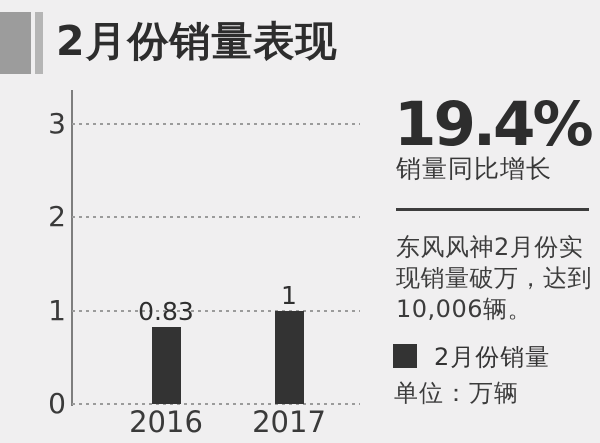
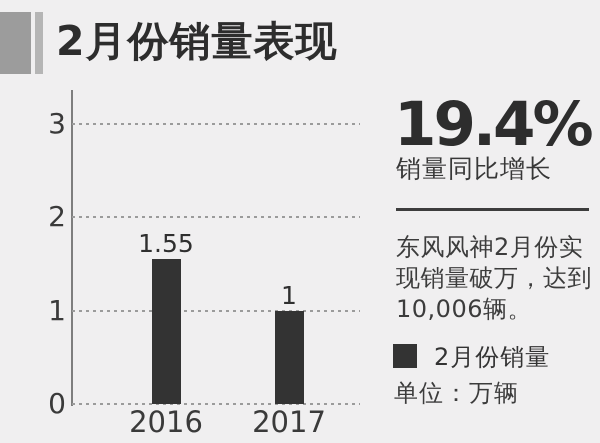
2016: 0.83 -> 1.55
